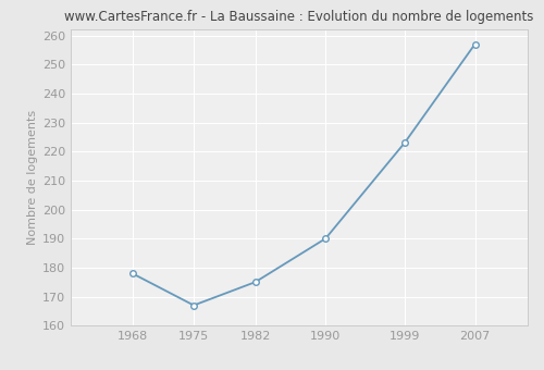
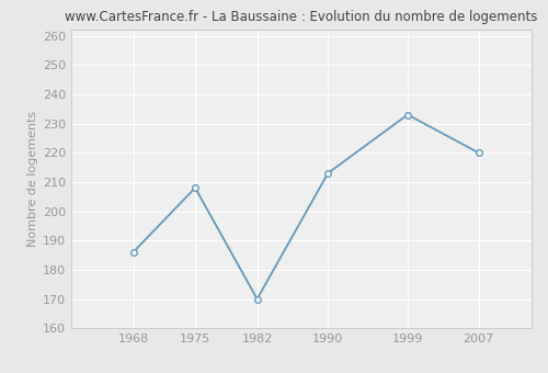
1968: 178 -> 186
1975: 167 -> 208
1982: 175 -> 170
1990: 190 -> 213
1999: 223 -> 233
2007: 257 -> 220
